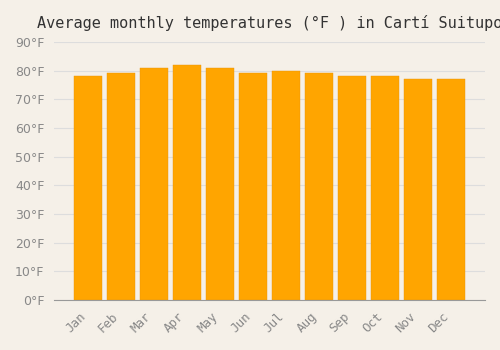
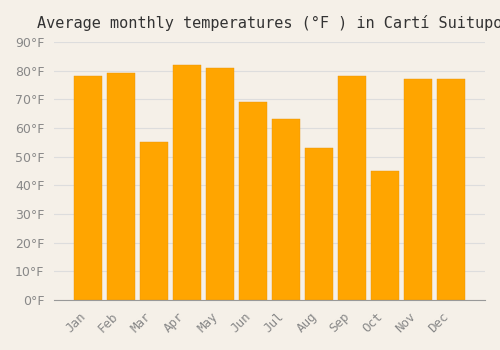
Mar: 81°F -> 55°F
Jun: 79°F -> 69°F
Jul: 80°F -> 63°F
Aug: 79°F -> 53°F
Oct: 78°F -> 45°F
